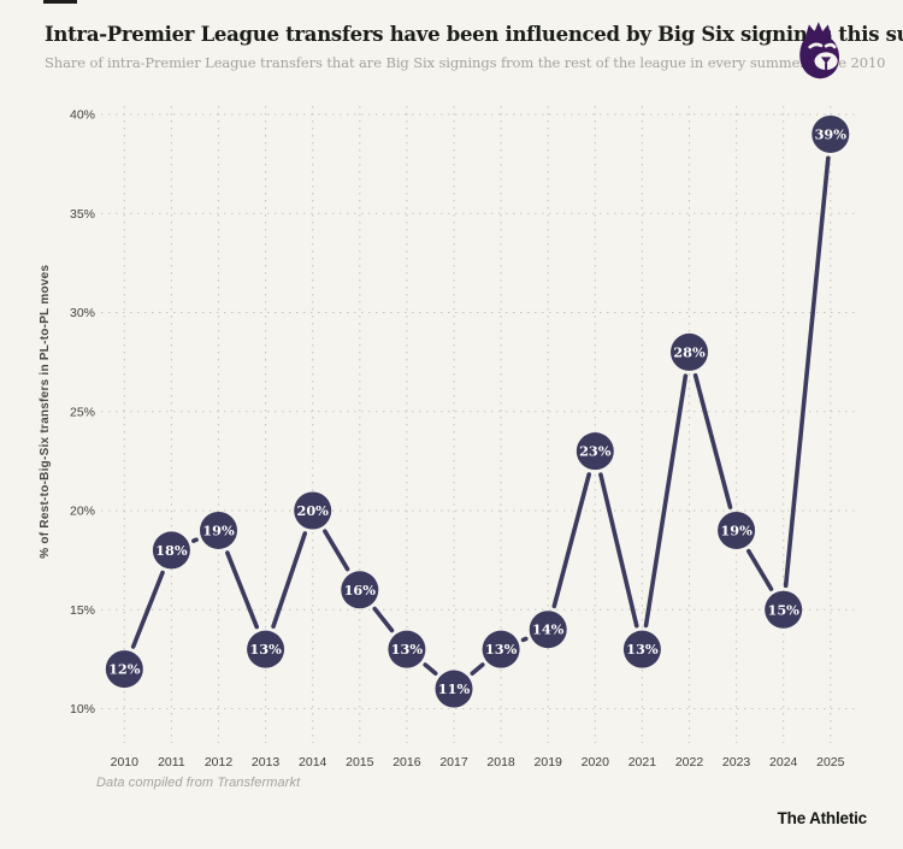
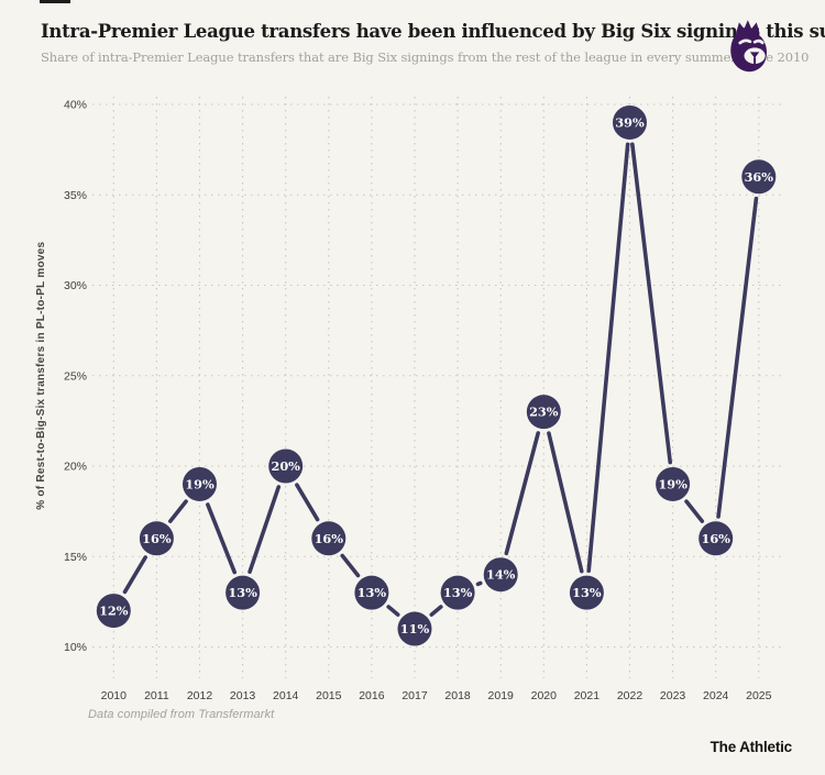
2011: 18% -> 16%
2022: 28% -> 39%
2024: 15% -> 16%
2025: 39% -> 36%
